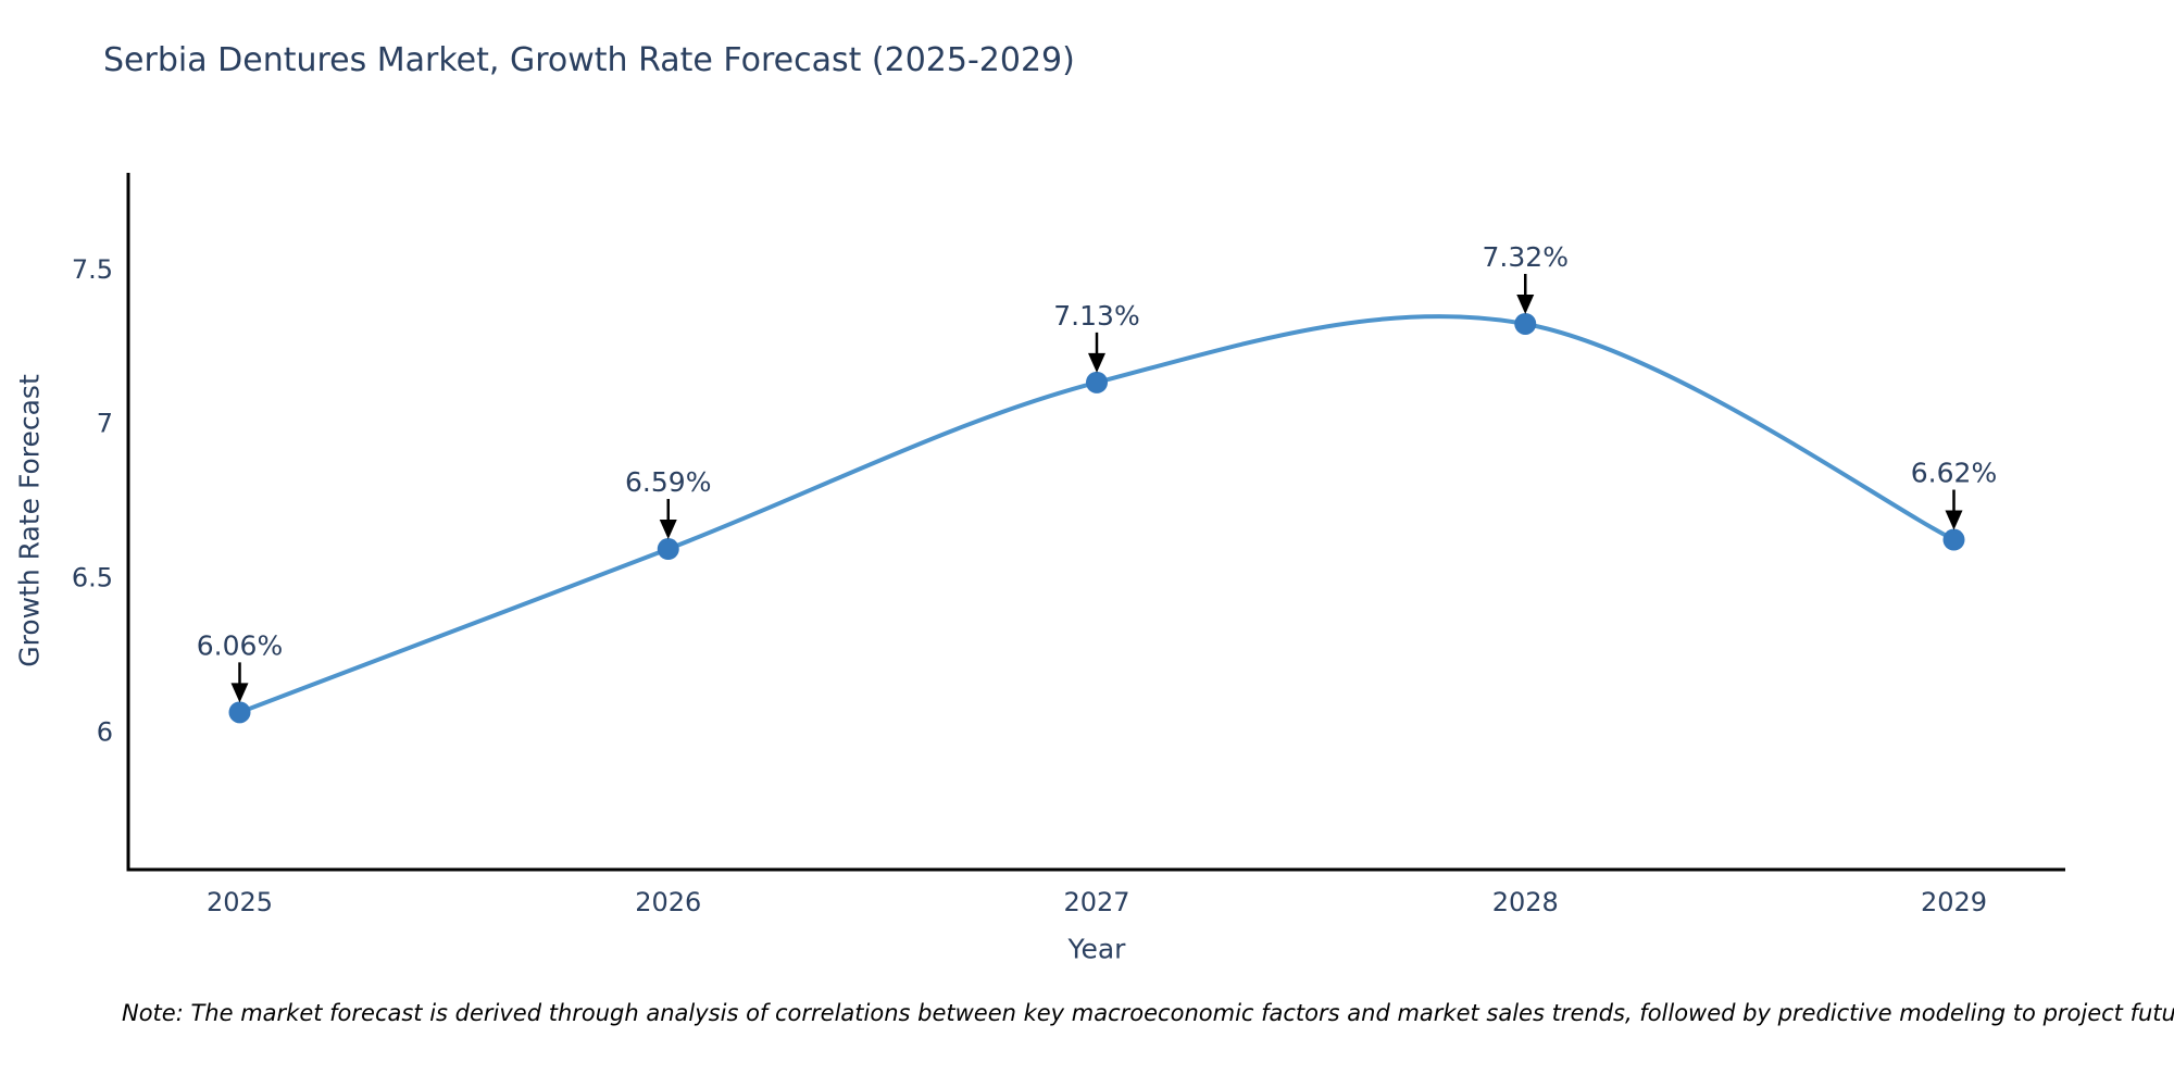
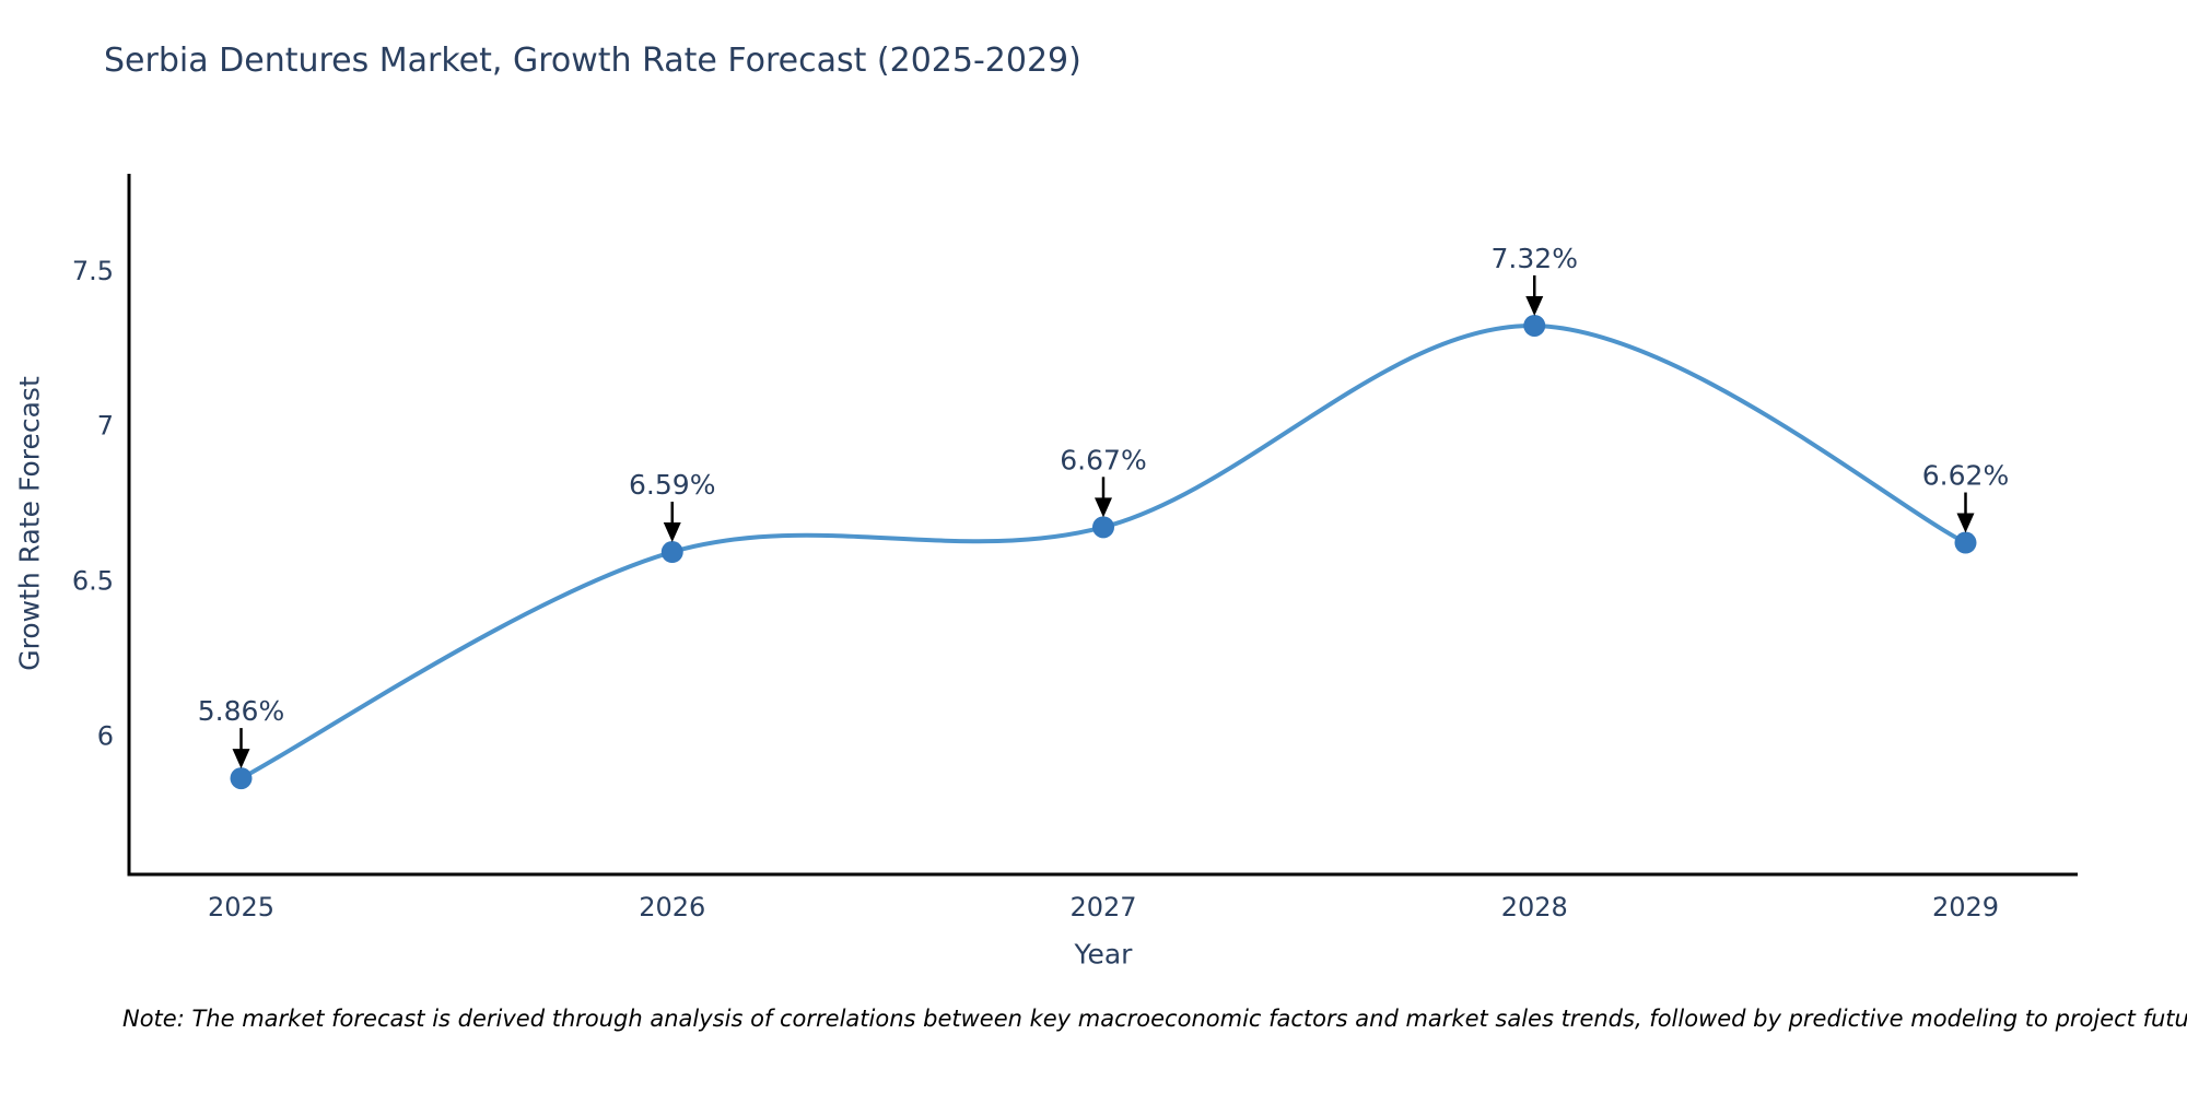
2025: 6.06% -> 5.86%
2027: 7.13% -> 6.67%
